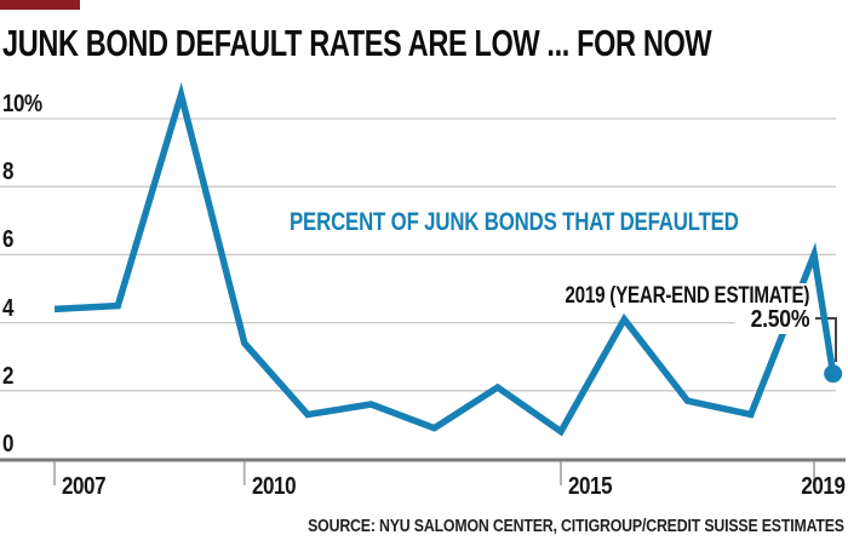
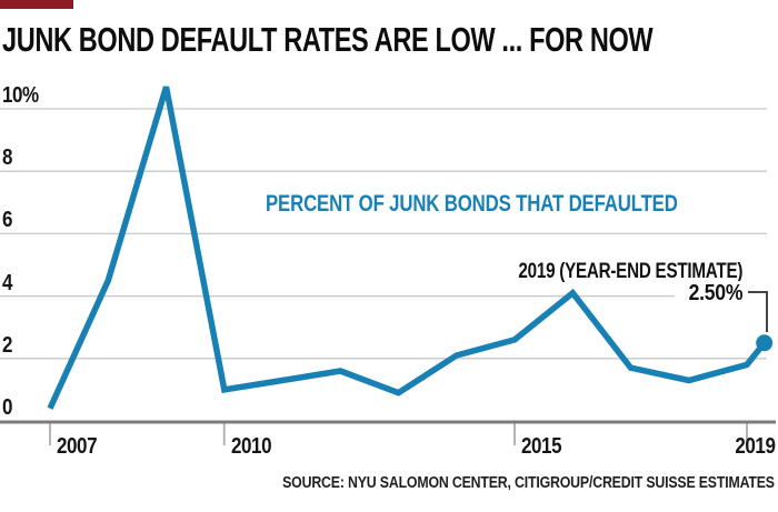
2007: 4.4% -> 0.4%
2010: 3.4% -> 1.0%
2015: 0.8% -> 2.6%
2019: 6.0% -> 1.8%
